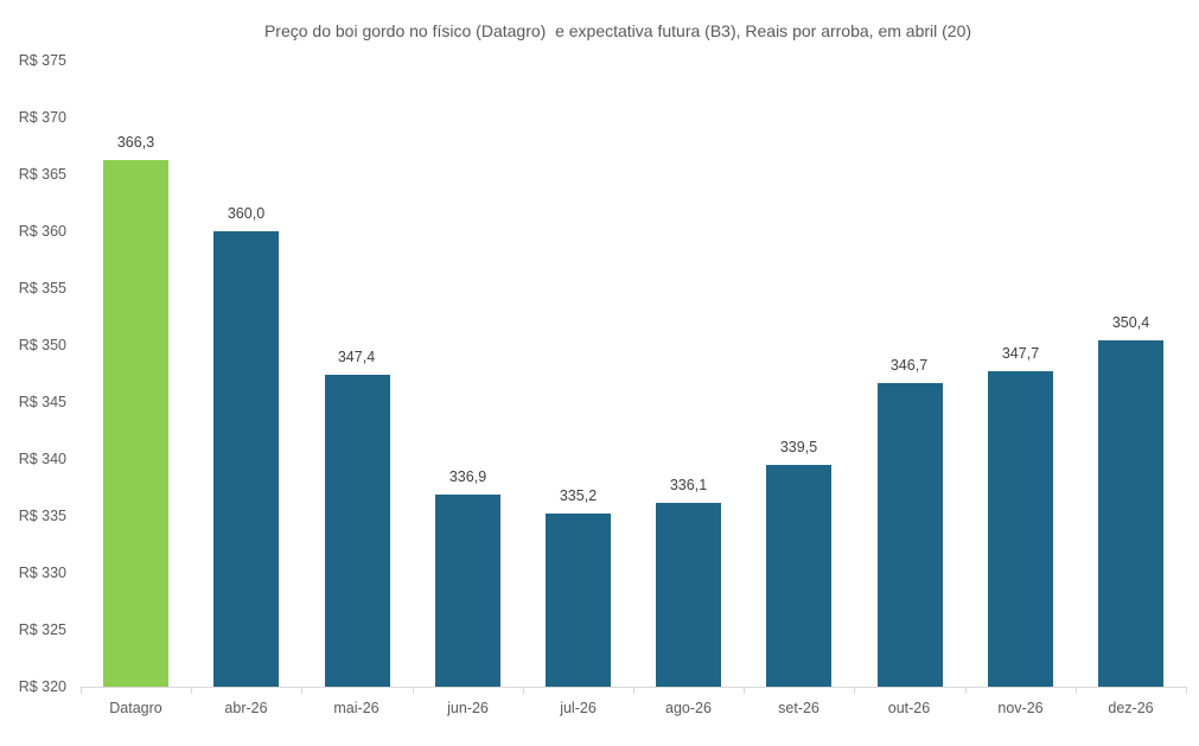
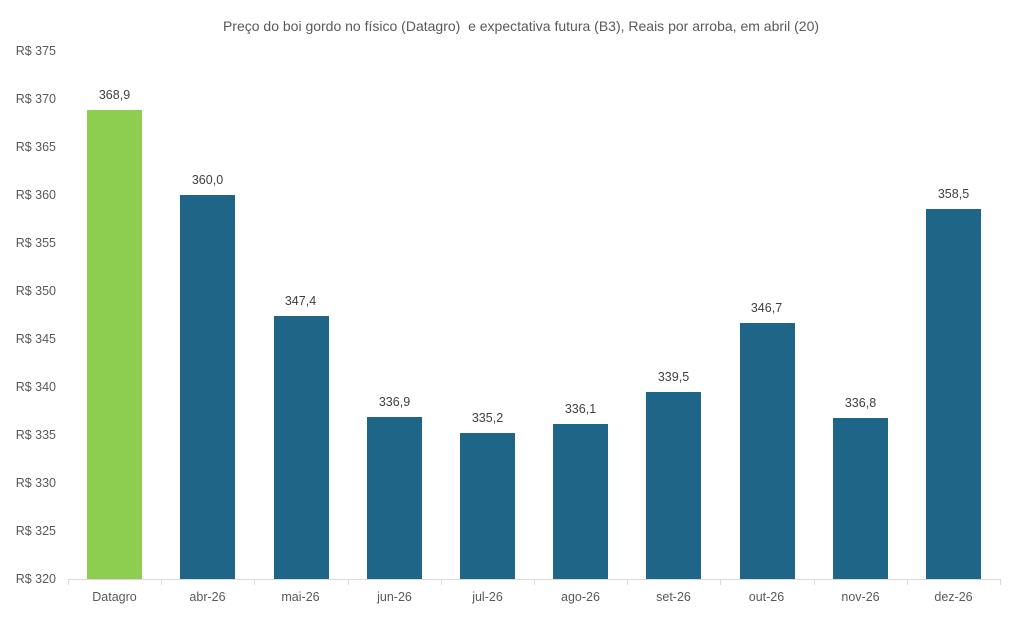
Datagro: 366,3 -> 368,9
nov-26: 347,7 -> 336,8
dez-26: 350,4 -> 358,5
